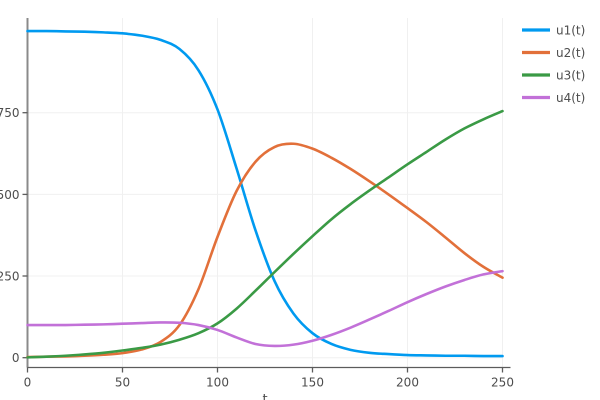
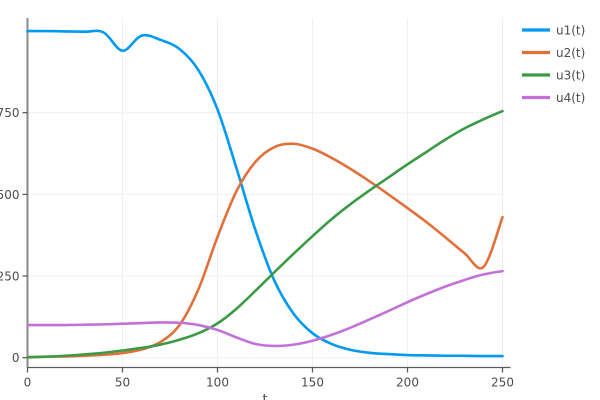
u1(t)/50: 990 -> 940
u2(t)/250: 240 -> 430
